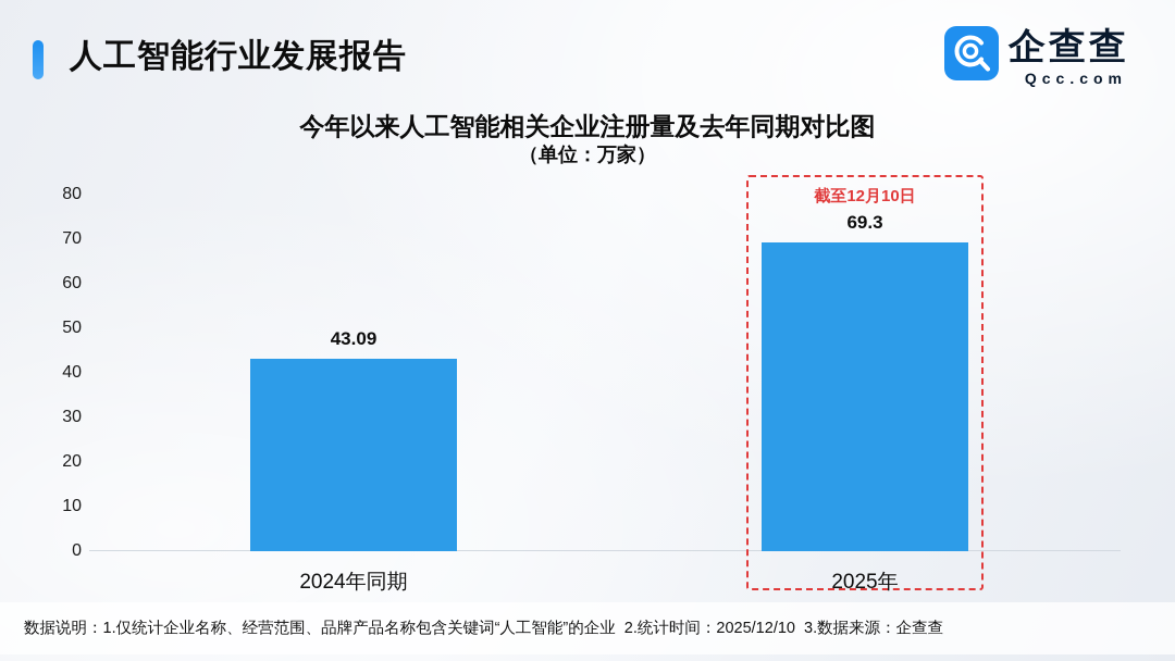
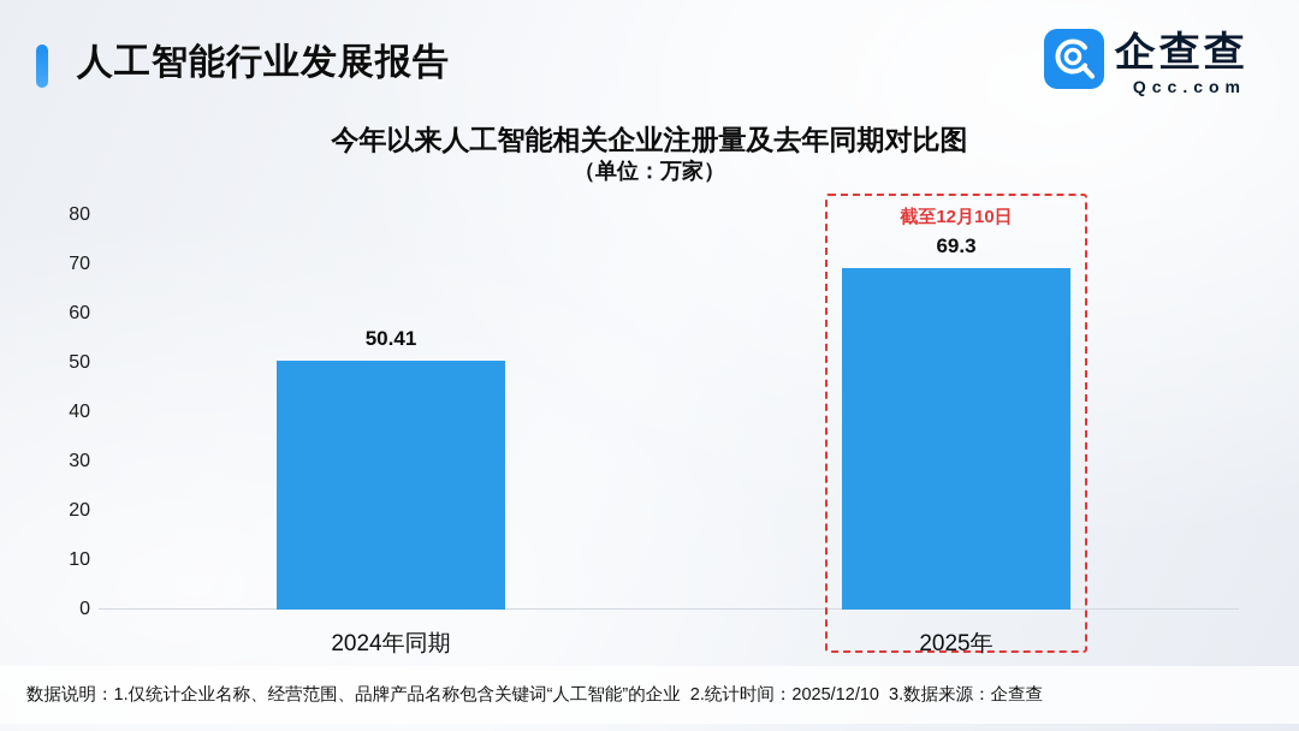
2024年同期: 43.09 -> 50.41
